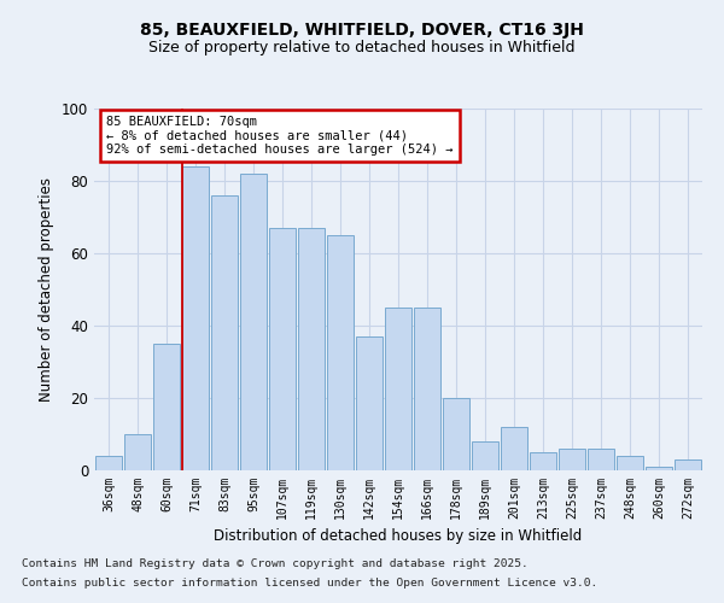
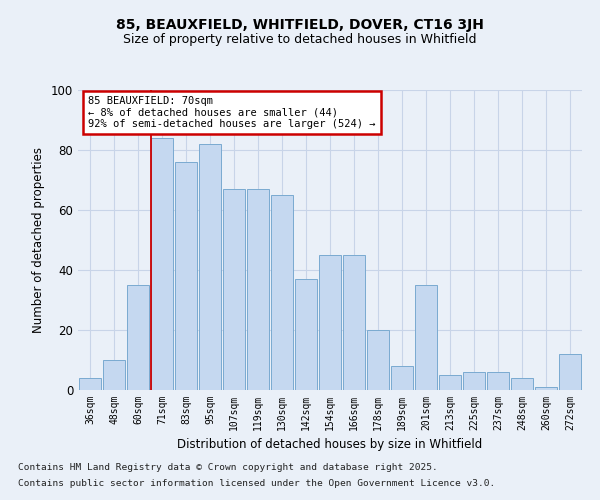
201sqm: 12 -> 35
272sqm: 3 -> 12
